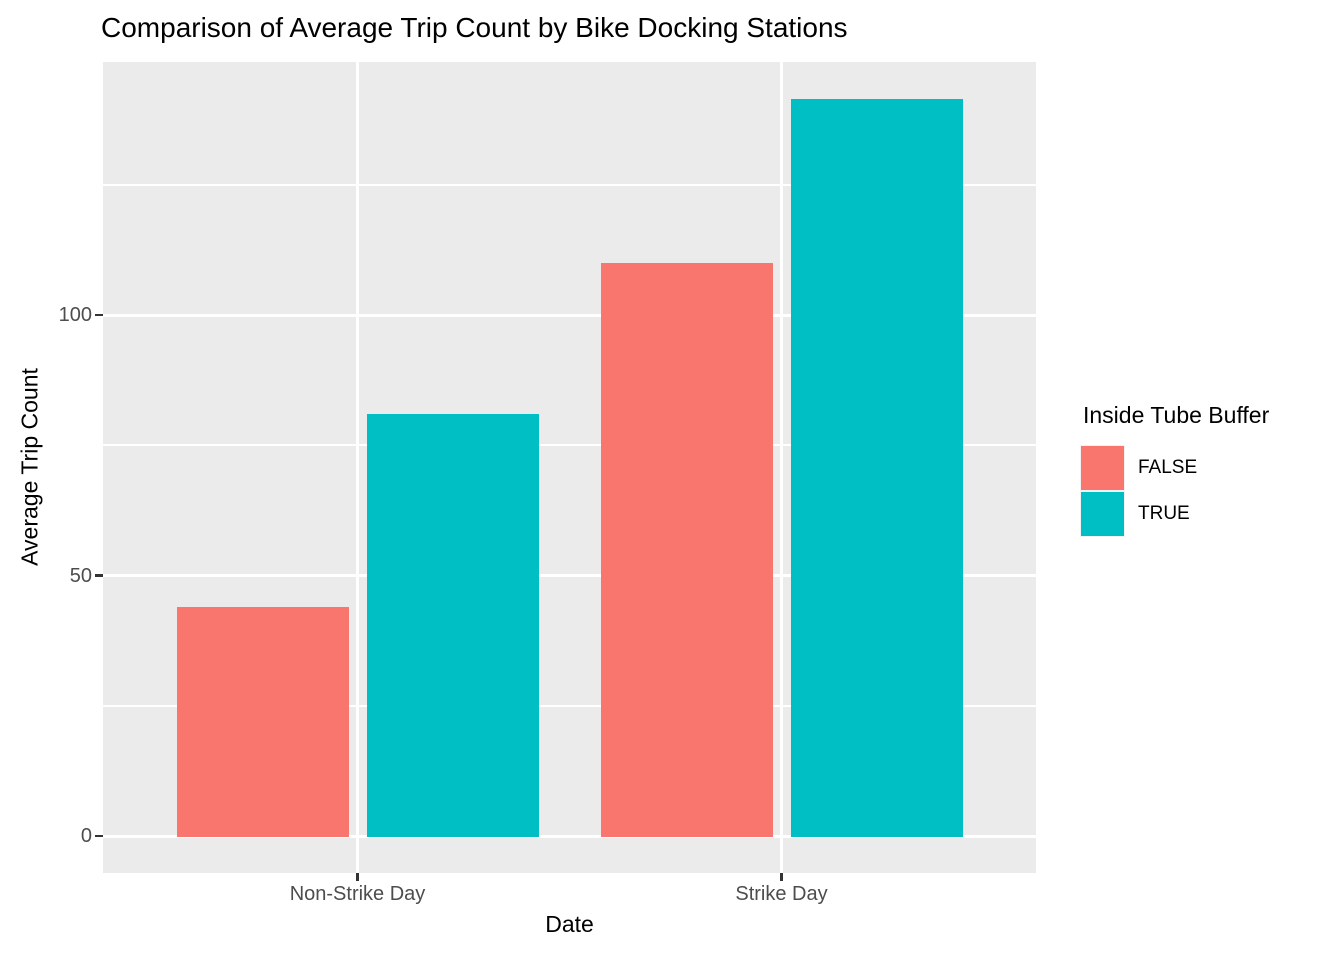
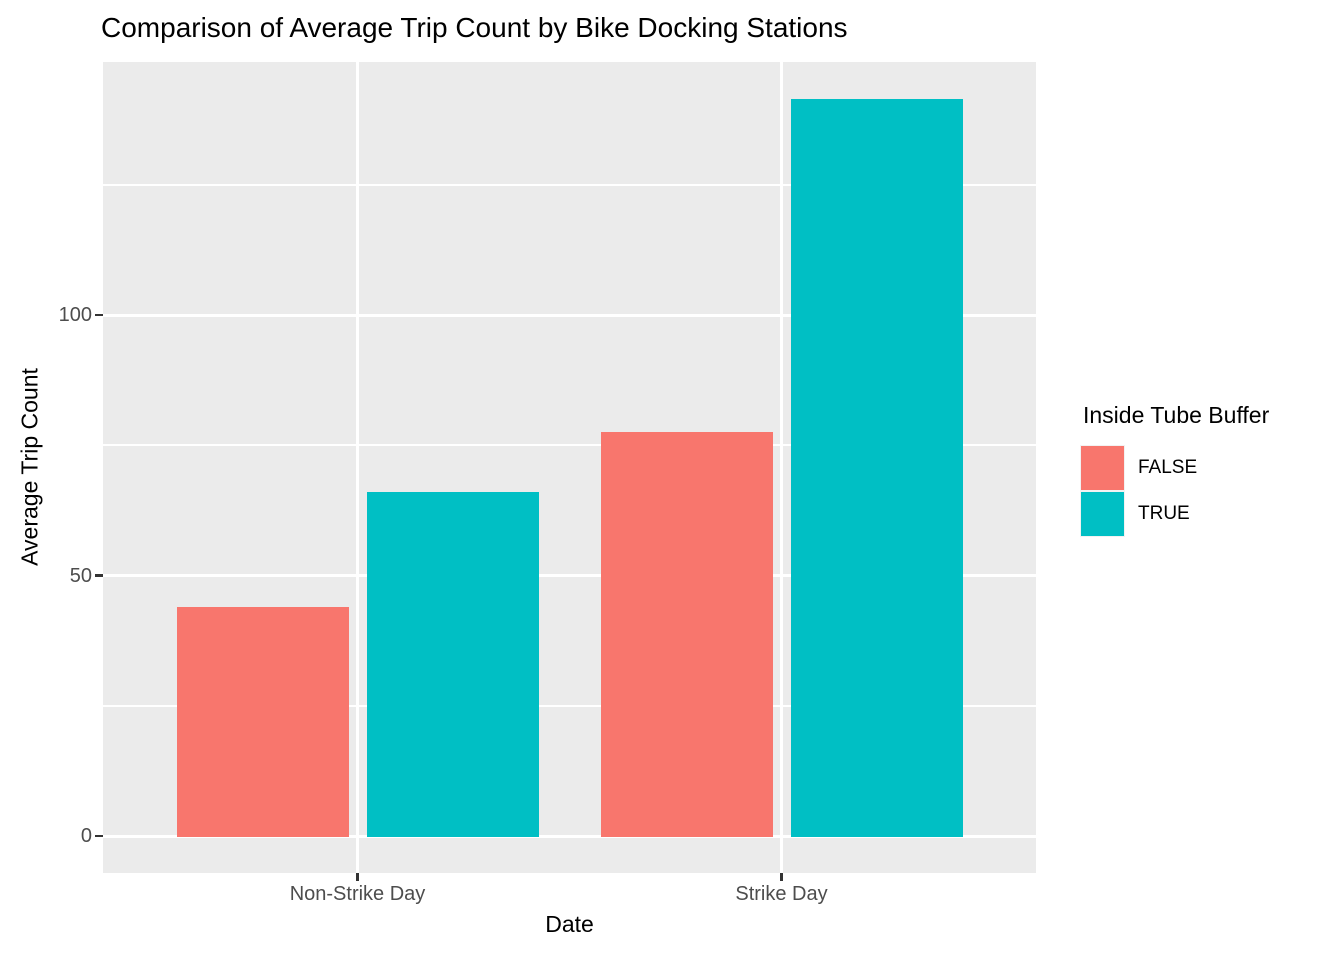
TRUE/Non-Strike Day: 81 -> 66
FALSE/Strike Day: 110 -> 78
